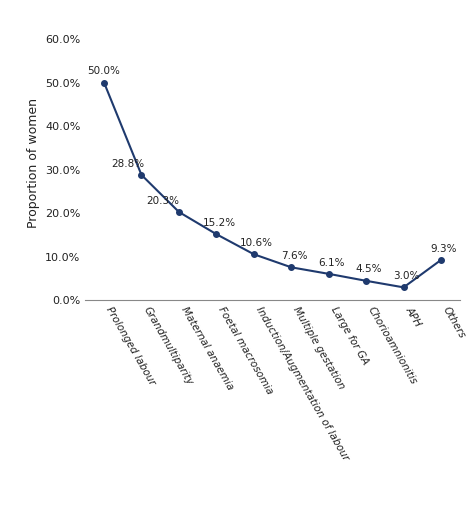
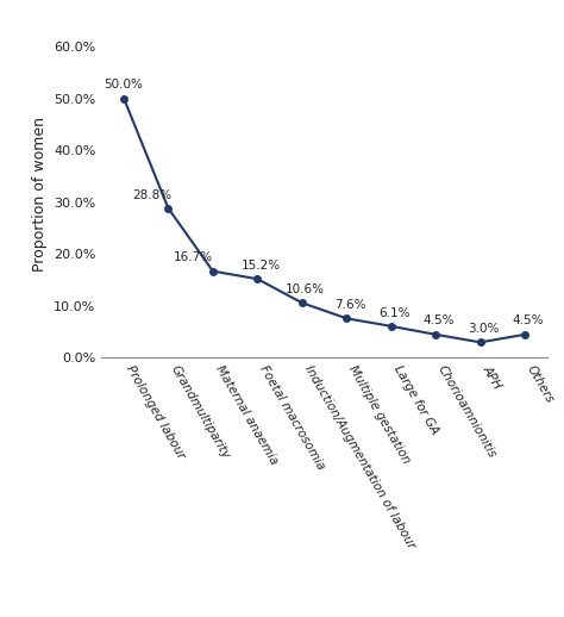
Maternal anaemia: 20.3% -> 16.7%
Others: 9.3% -> 4.5%
